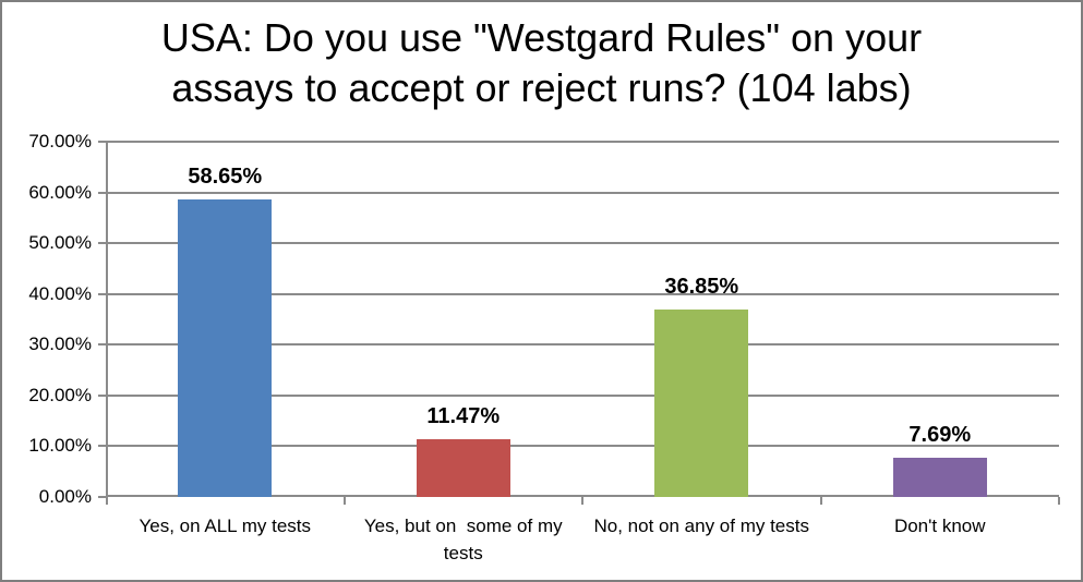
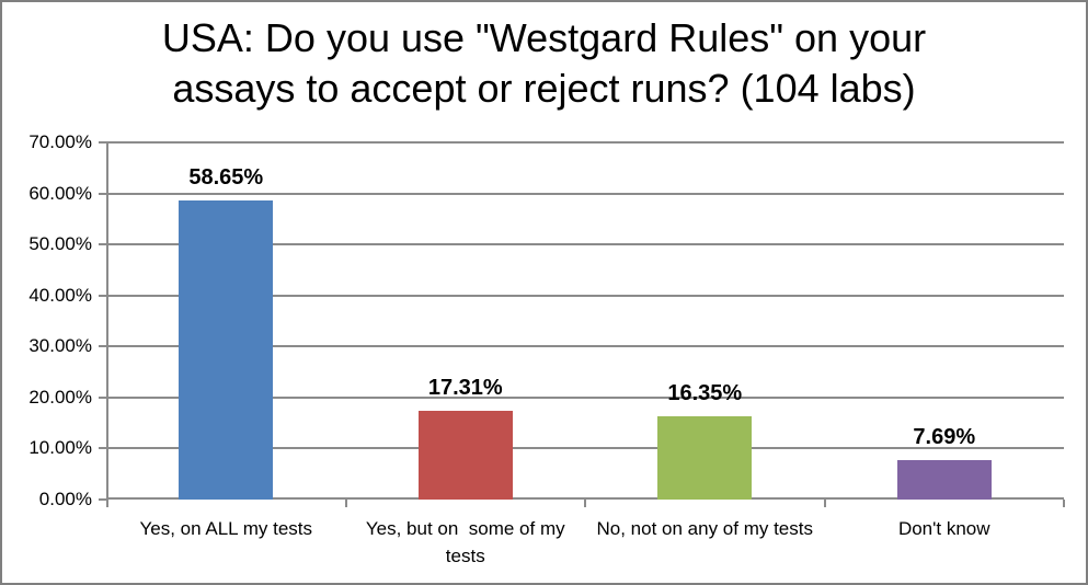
Yes, but on some of my tests: 11.47% -> 17.31%
No, not on any of my tests: 36.85% -> 16.35%
